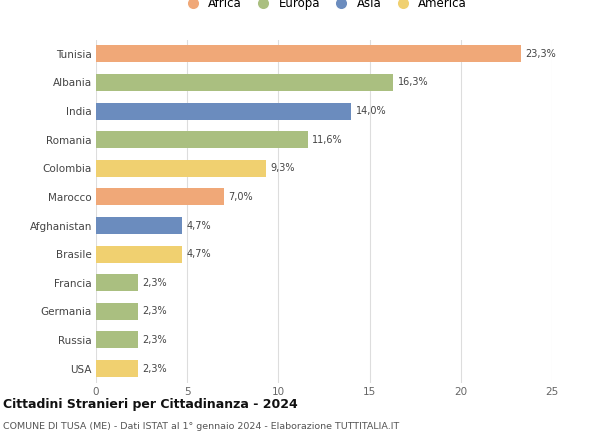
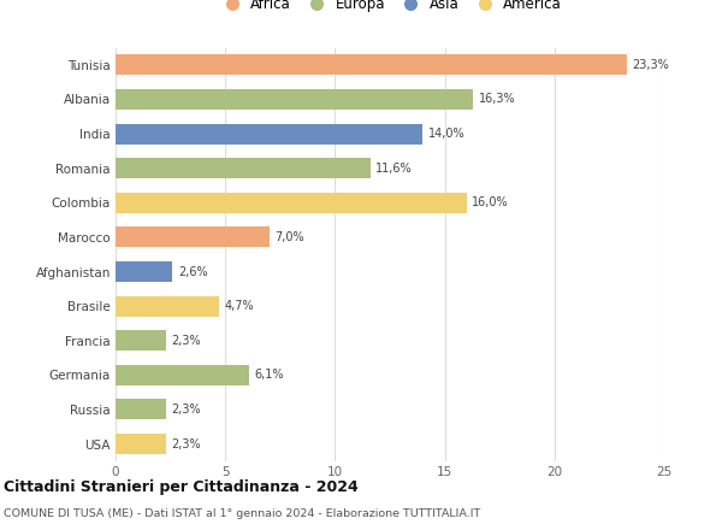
Colombia: 9,3% -> 16,0%
Afghanistan: 4,7% -> 2,6%
Germania: 2,3% -> 6,1%
